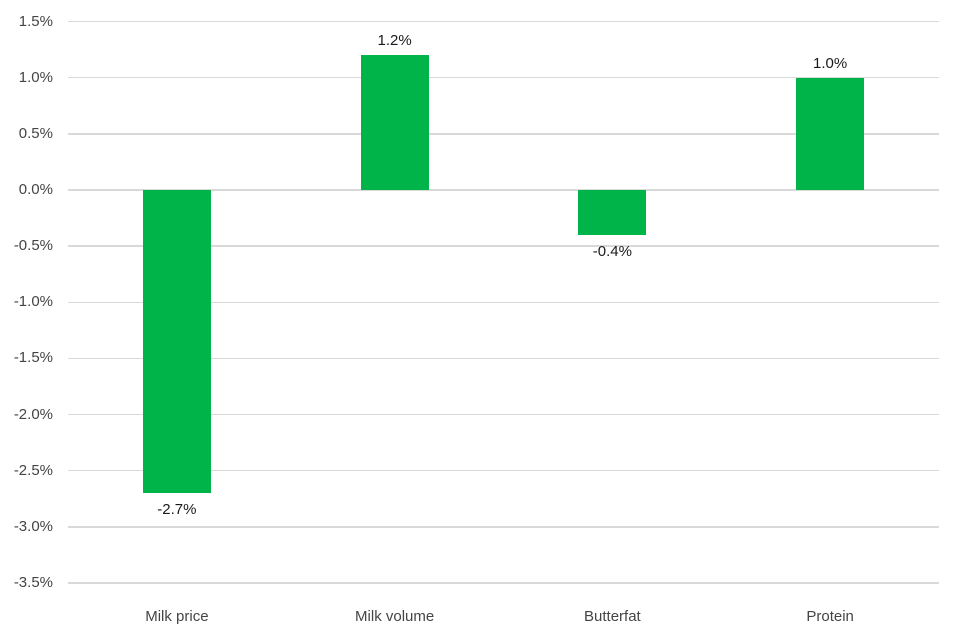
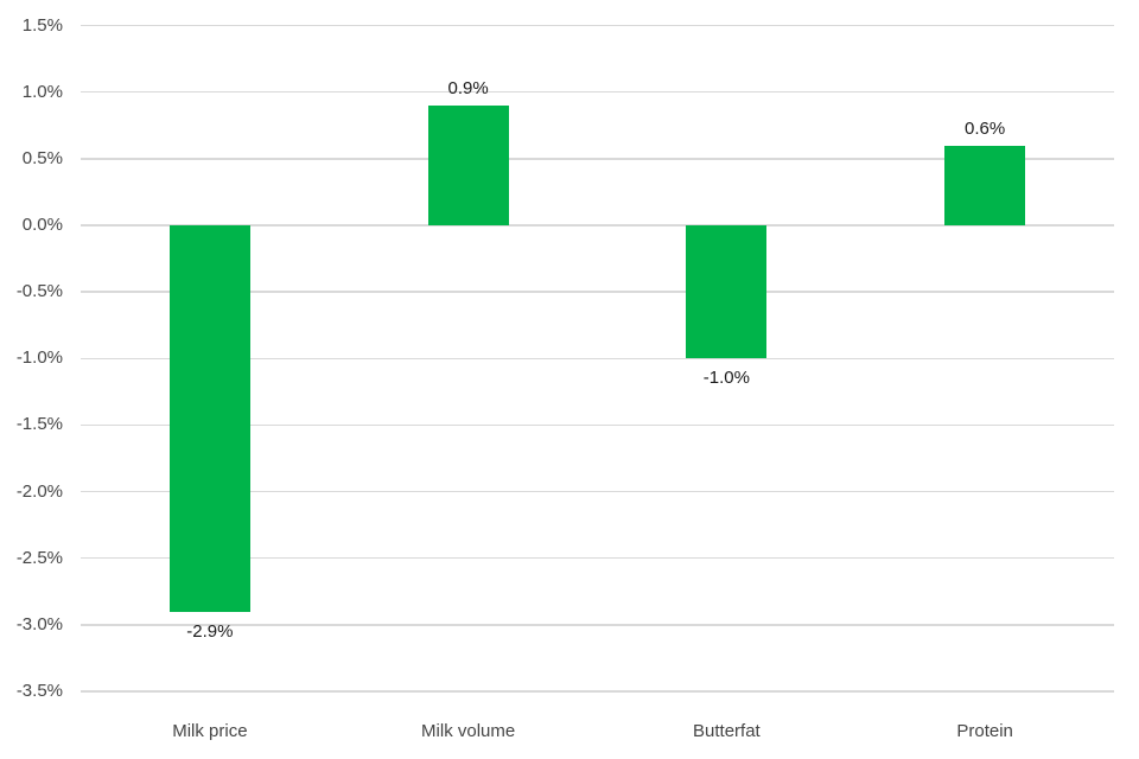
Milk price: -2.7% -> -2.9%
Milk volume: 1.2% -> 0.9%
Butterfat: -0.4% -> -1.0%
Protein: 1.0% -> 0.6%
